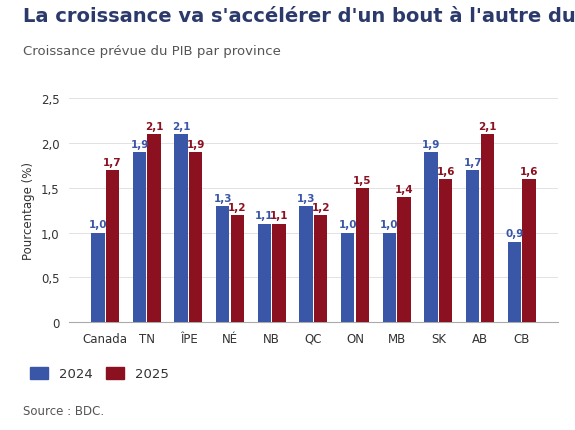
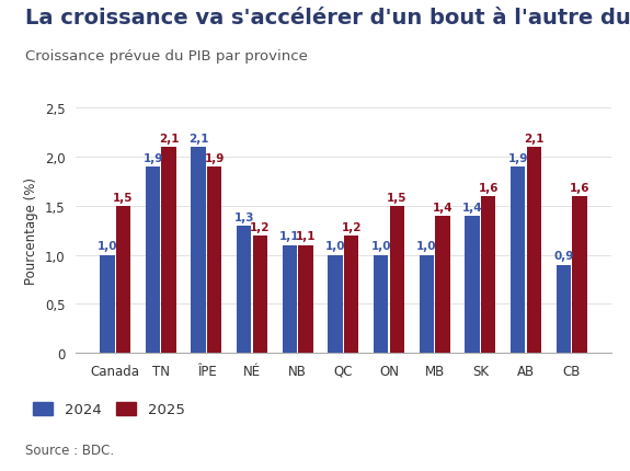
2025/Canada: 1,7 -> 1,5
2024/QC: 1,3 -> 1,0
2024/SK: 1,9 -> 1,4
2024/AB: 1,7 -> 1,9
